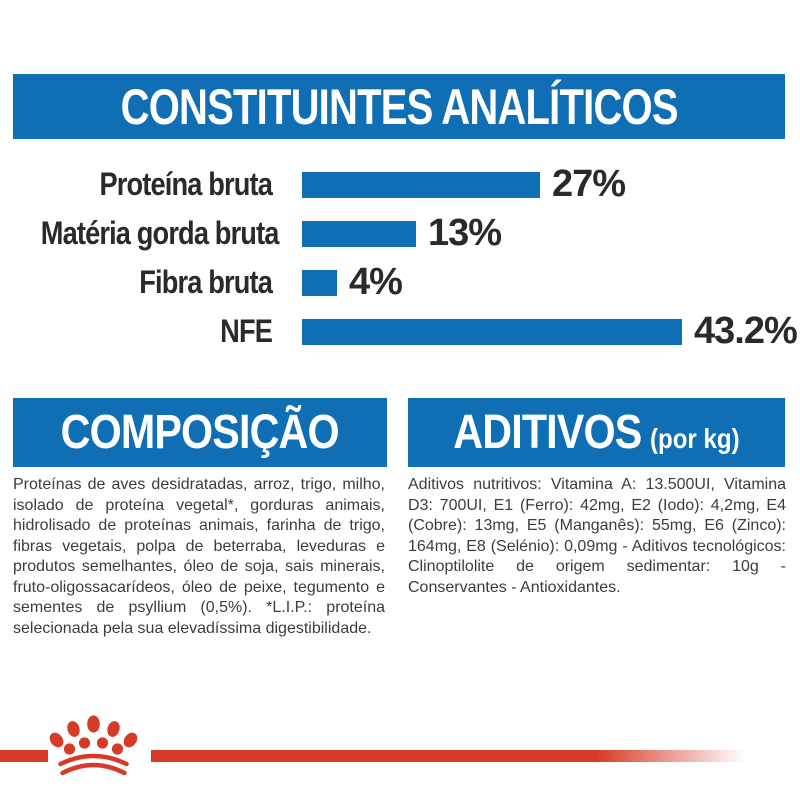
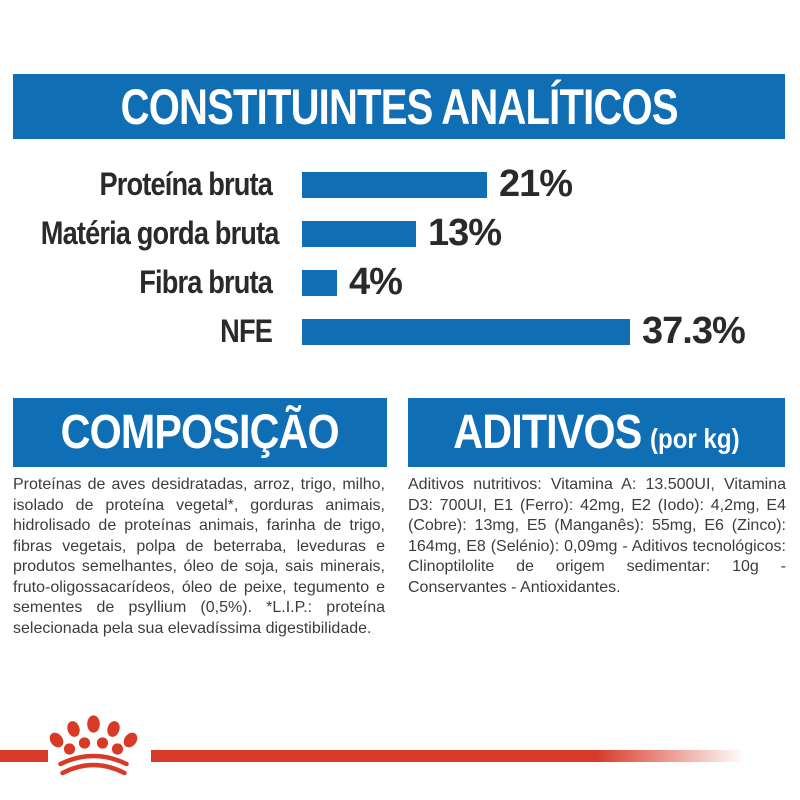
Proteína bruta: 27% -> 21%
NFE: 43.2% -> 37.3%
